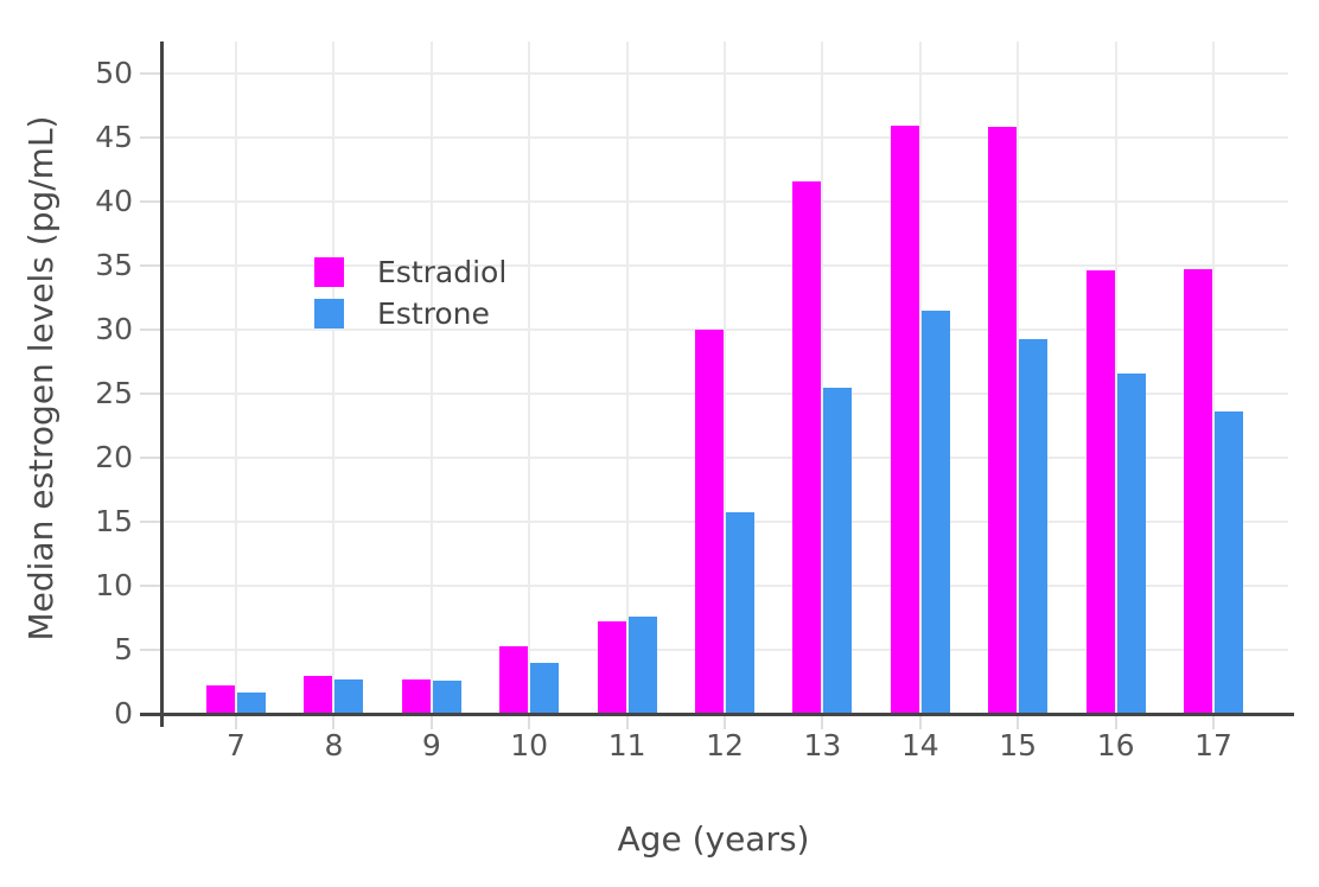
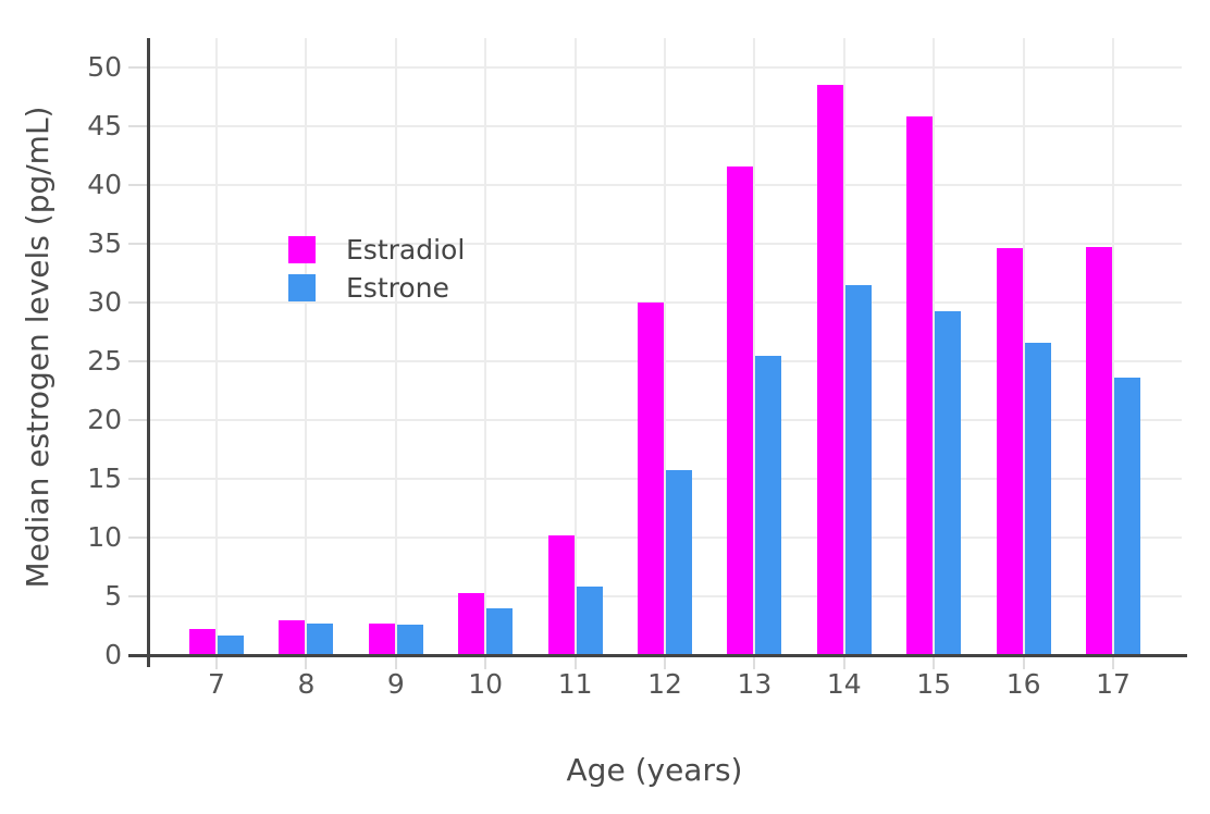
Estradiol/11: 7.2 -> 10.2
Estrone/11: 7.6 -> 5.8
Estradiol/14: 45.9 -> 48.5
